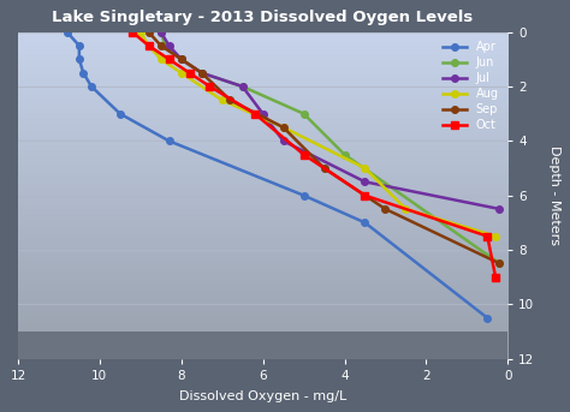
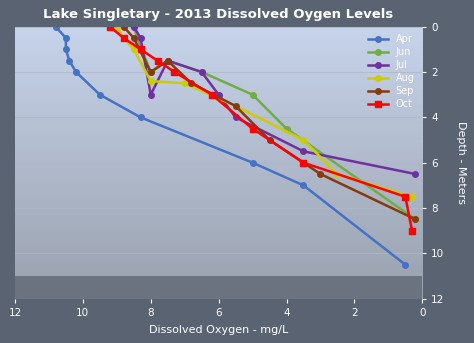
Jun/8: 1.0 -> 2.0
Jul/8: 1.0 -> 3.0
Aug/8: 1.5 -> 2.4
Sep/8: 1.0 -> 2.0
